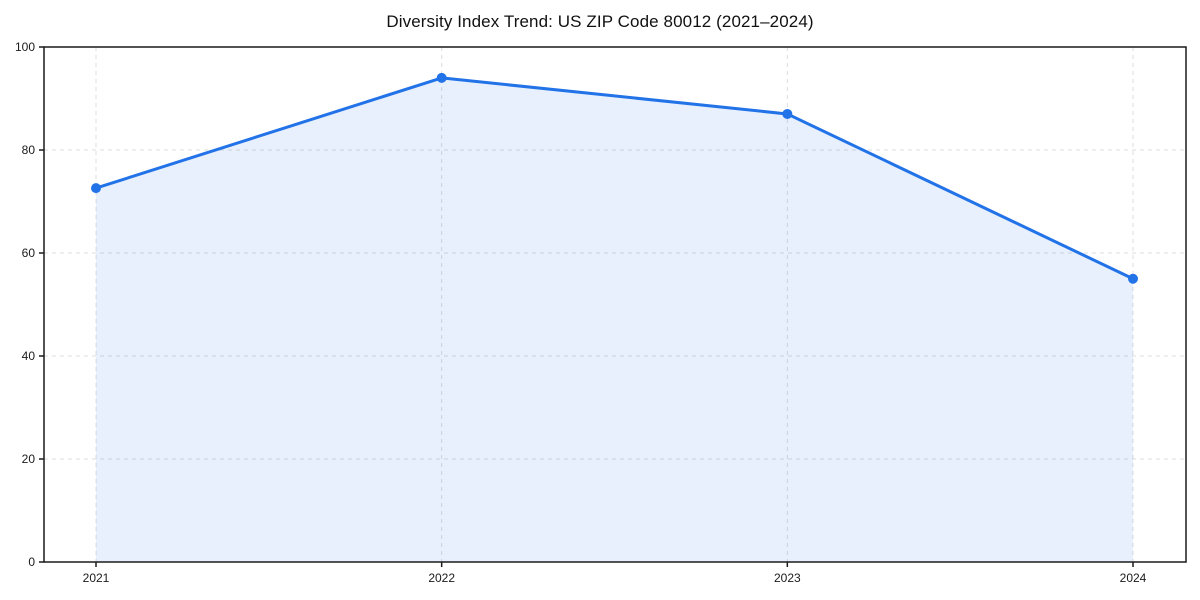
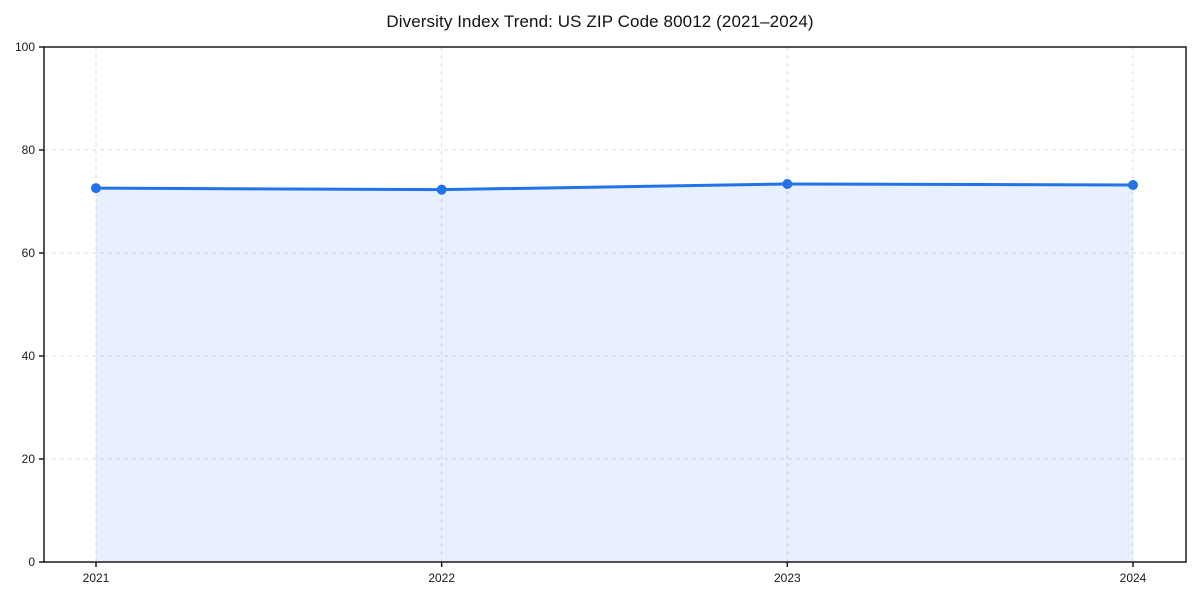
2022: 94 -> 72
2023: 87 -> 73
2024: 55 -> 73
